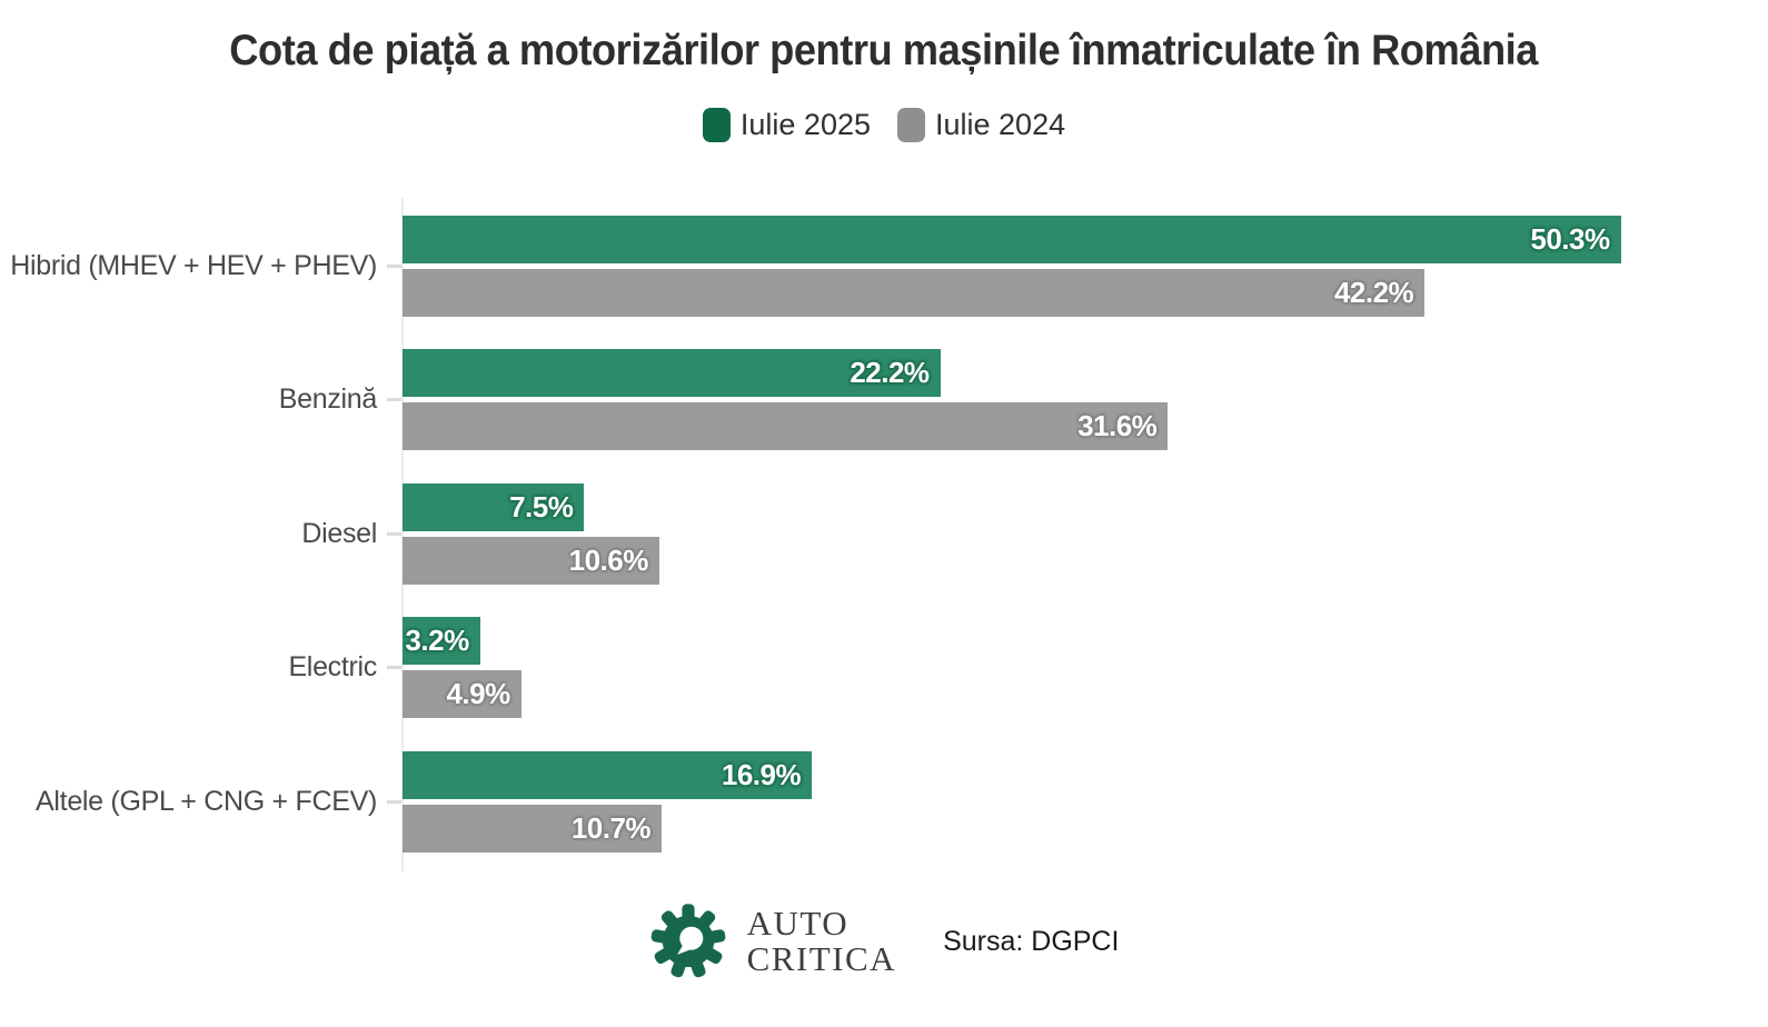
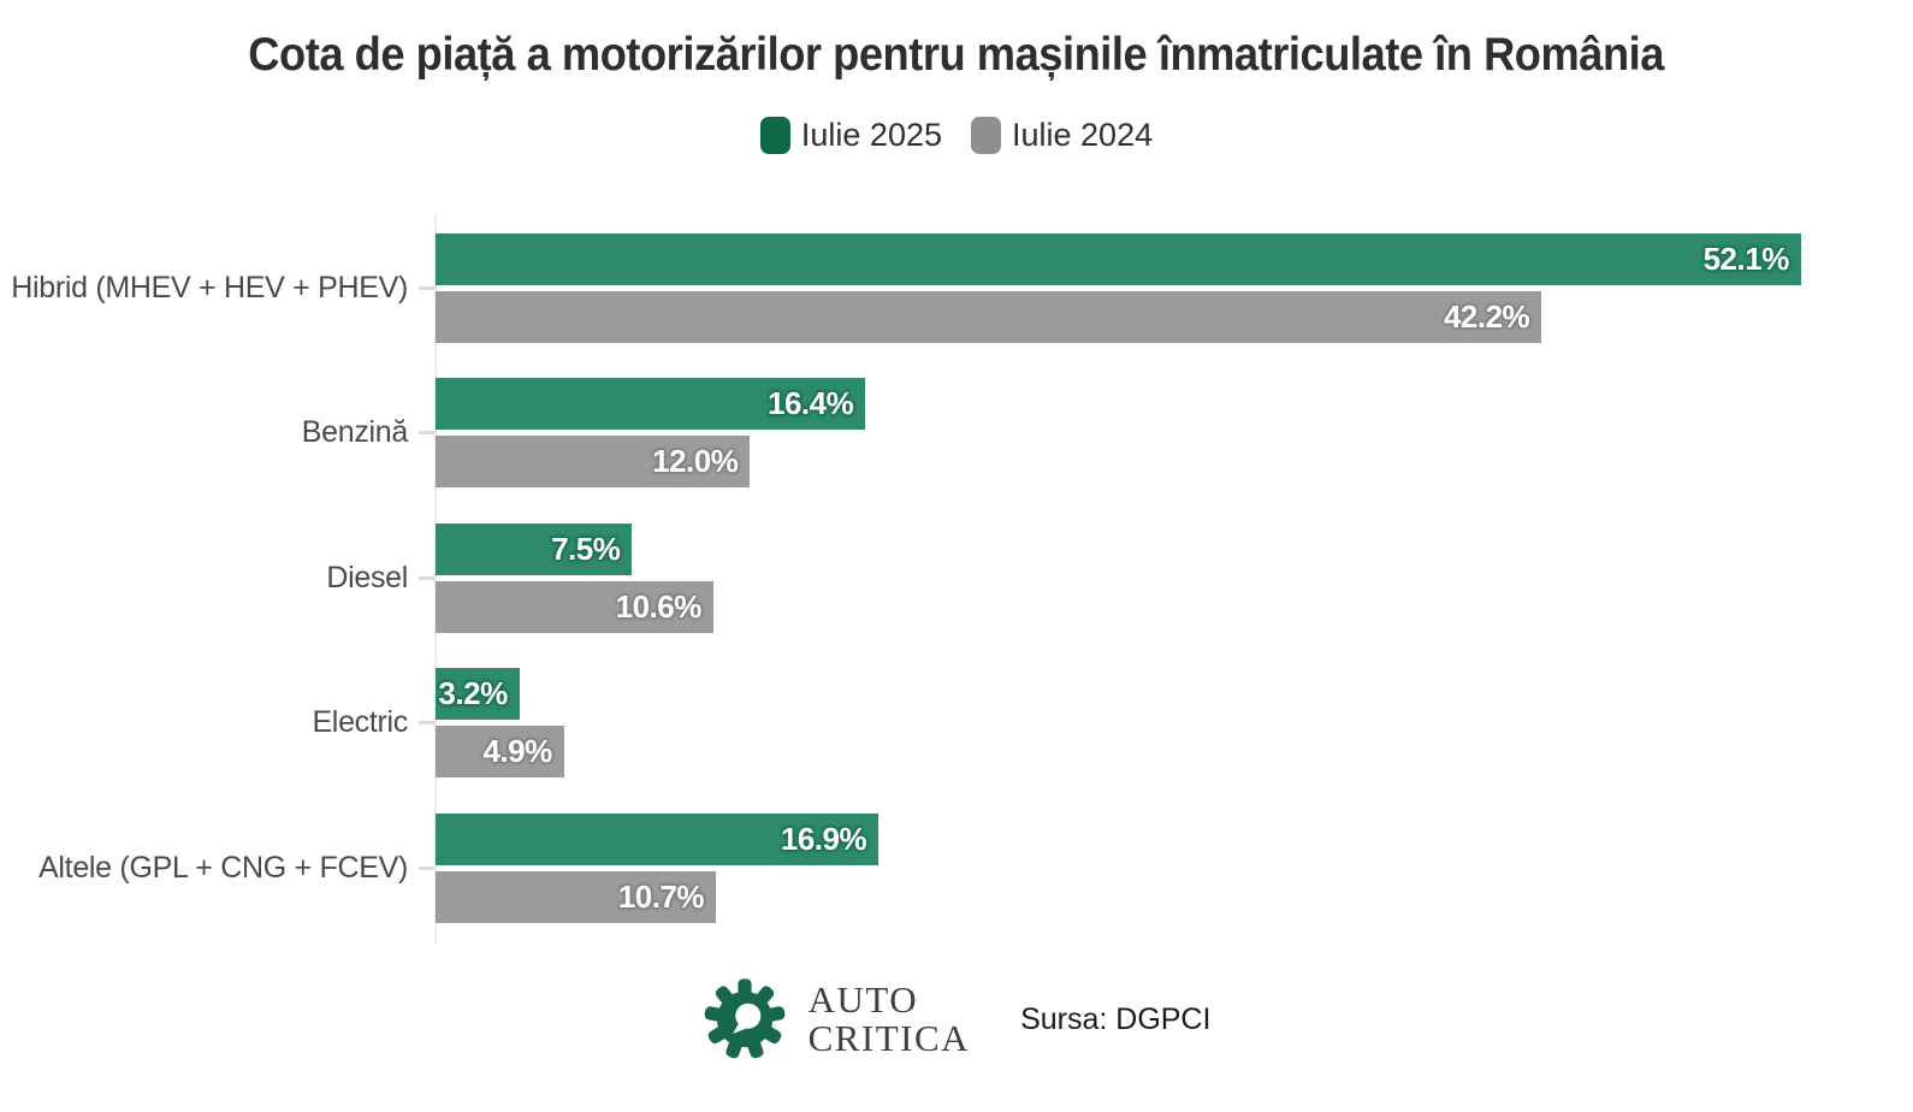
Iulie 2025/Hibrid (MHEV + HEV + PHEV): 50.3% -> 52.1%
Iulie 2025/Benzină: 22.2% -> 16.4%
Iulie 2024/Benzină: 31.6% -> 12.0%
